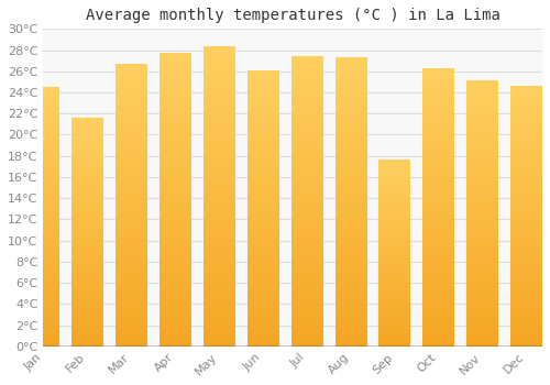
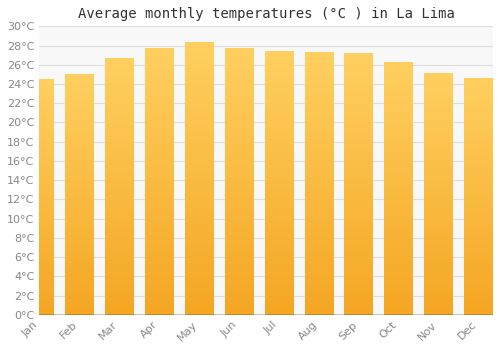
Feb: 21.6°C -> 25.0°C
Jun: 26.0°C -> 27.7°C
Sep: 17.6°C -> 27.2°C
